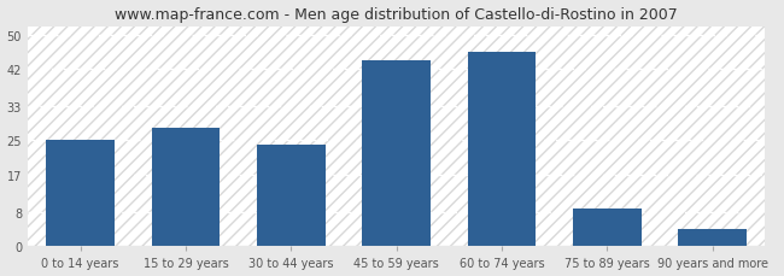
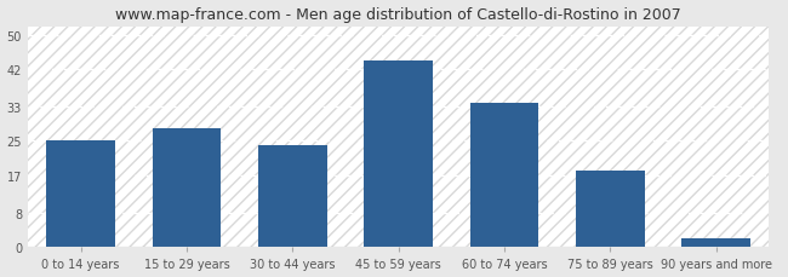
60 to 74 years: 46 -> 34
75 to 89 years: 9 -> 18
90 years and more: 4 -> 2
